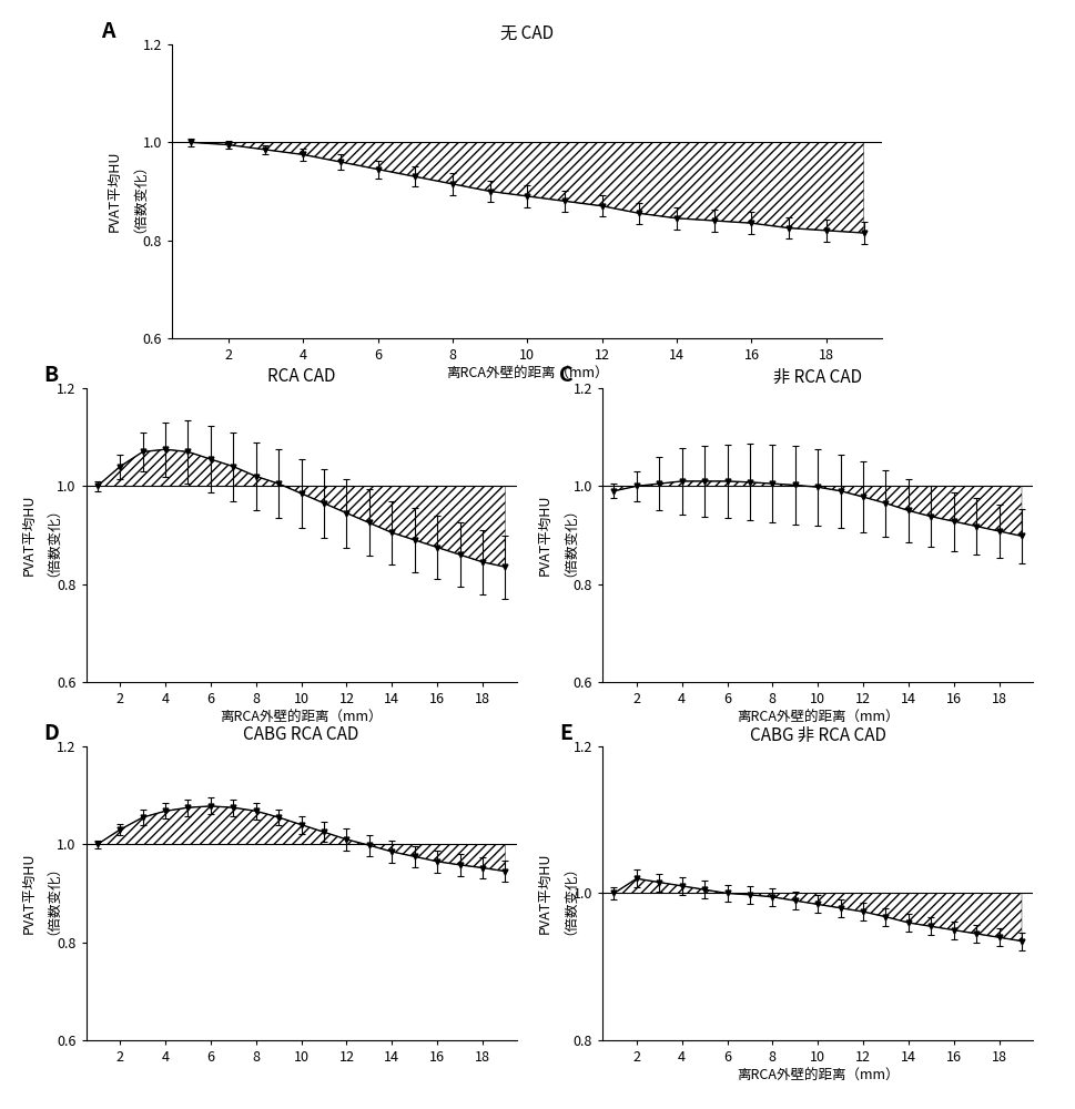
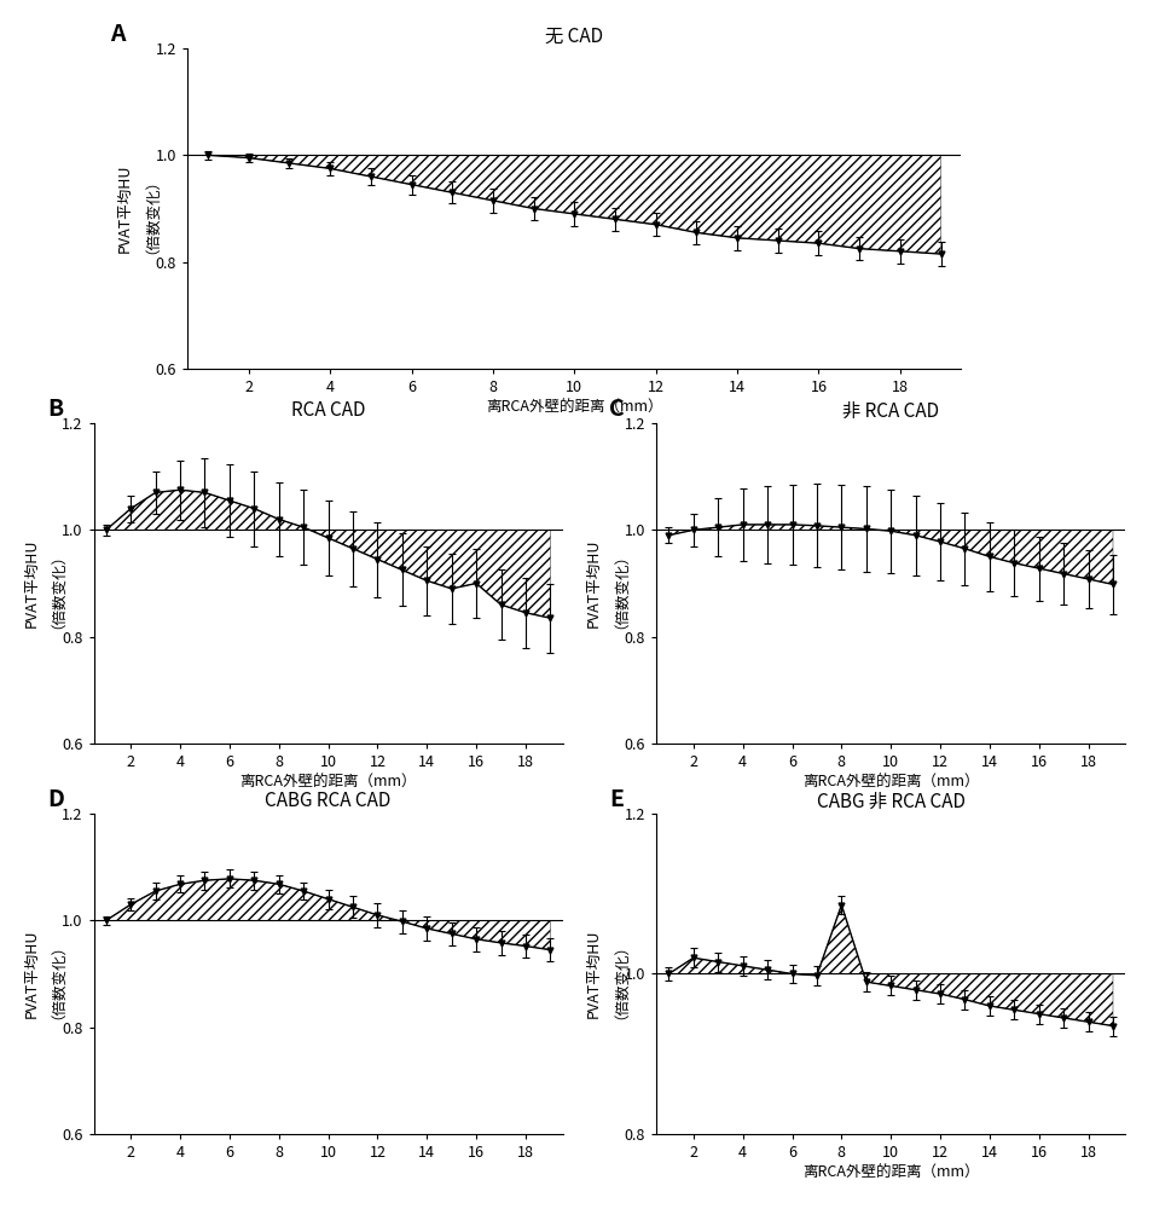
RCA CAD/16: 0.875 -> 0.900
CABG 非 RCA CAD/8: 0.995 -> 1.086
